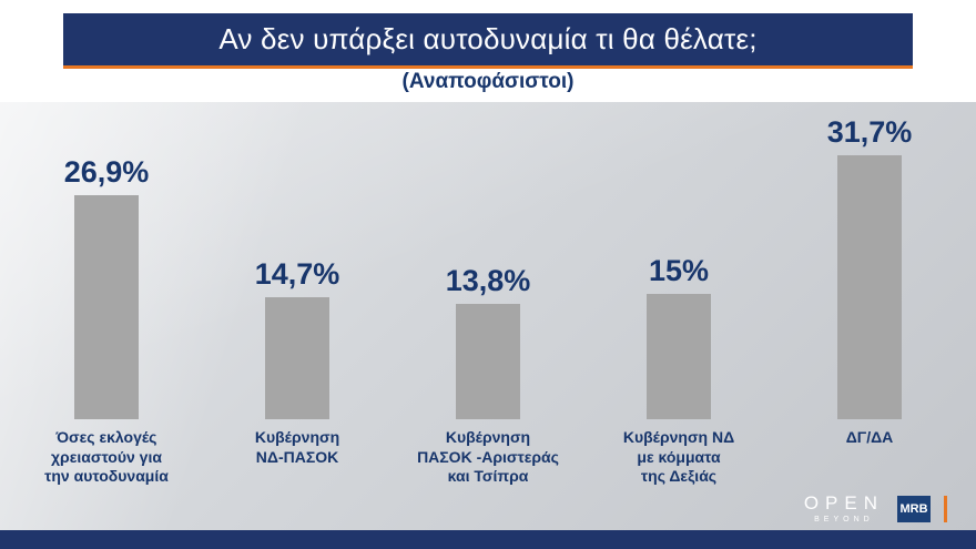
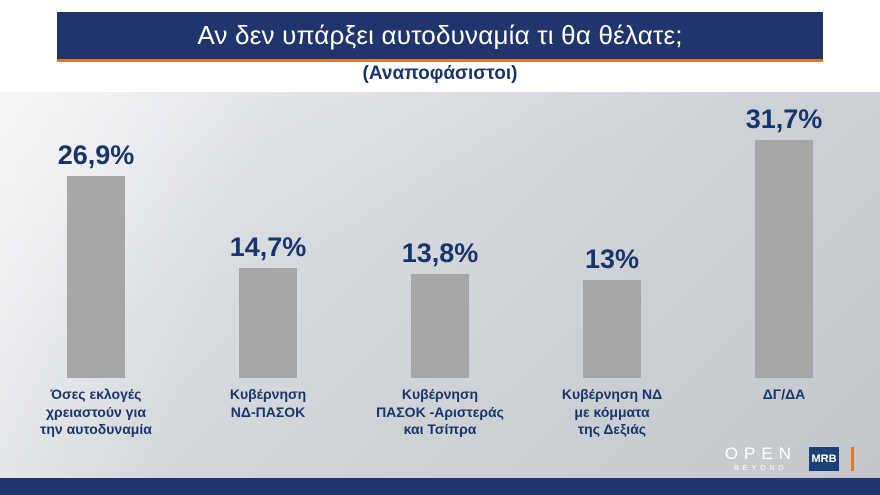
Κυβέρνηση ΝΔ με κόμματα της Δεξιάς: 15% -> 13%
